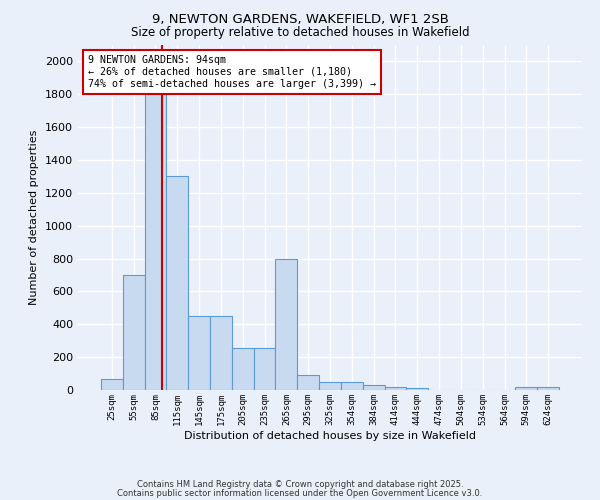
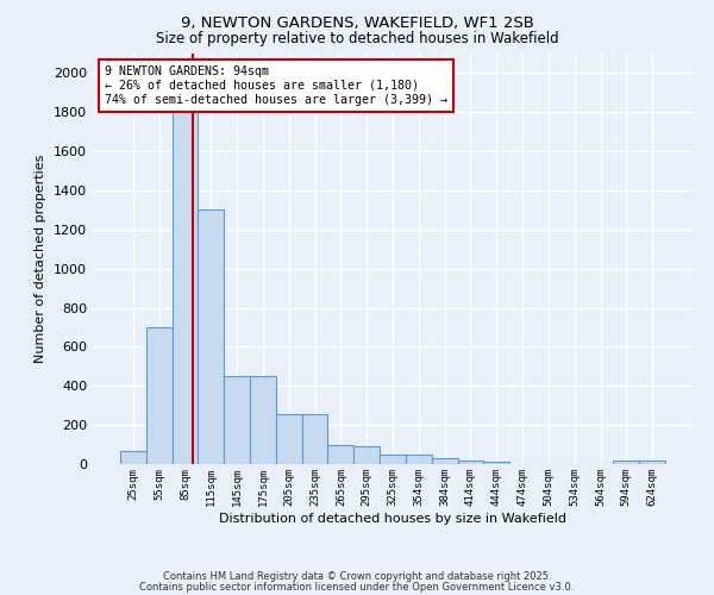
265sqm: 800 -> 100
